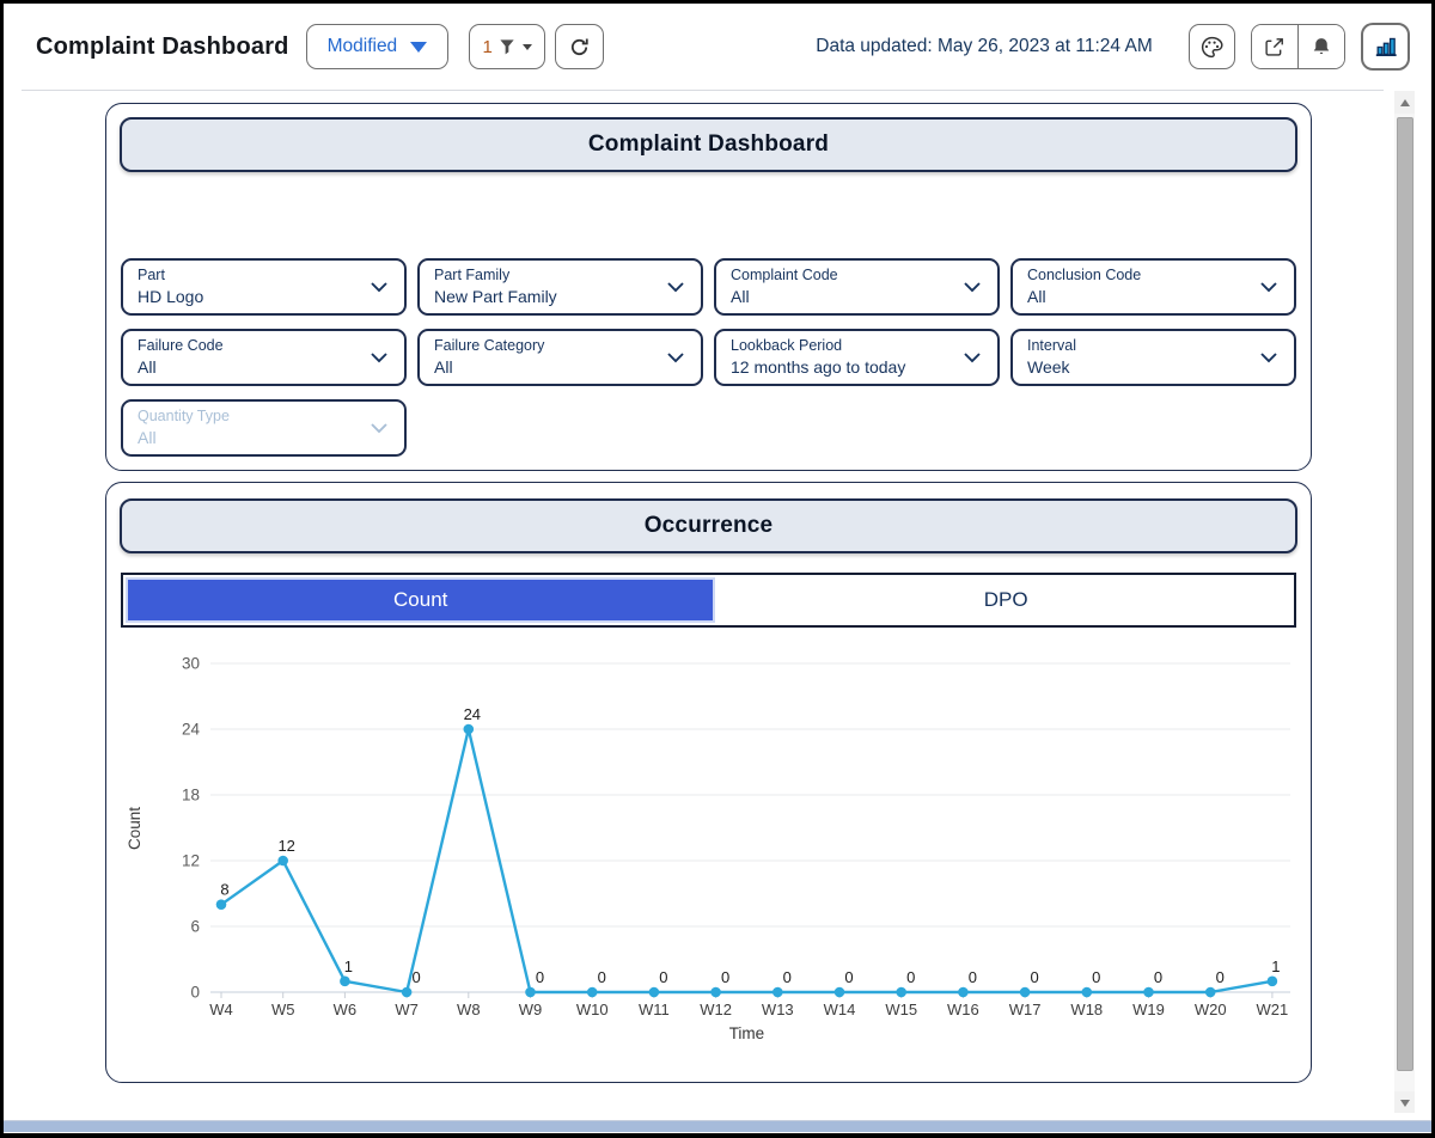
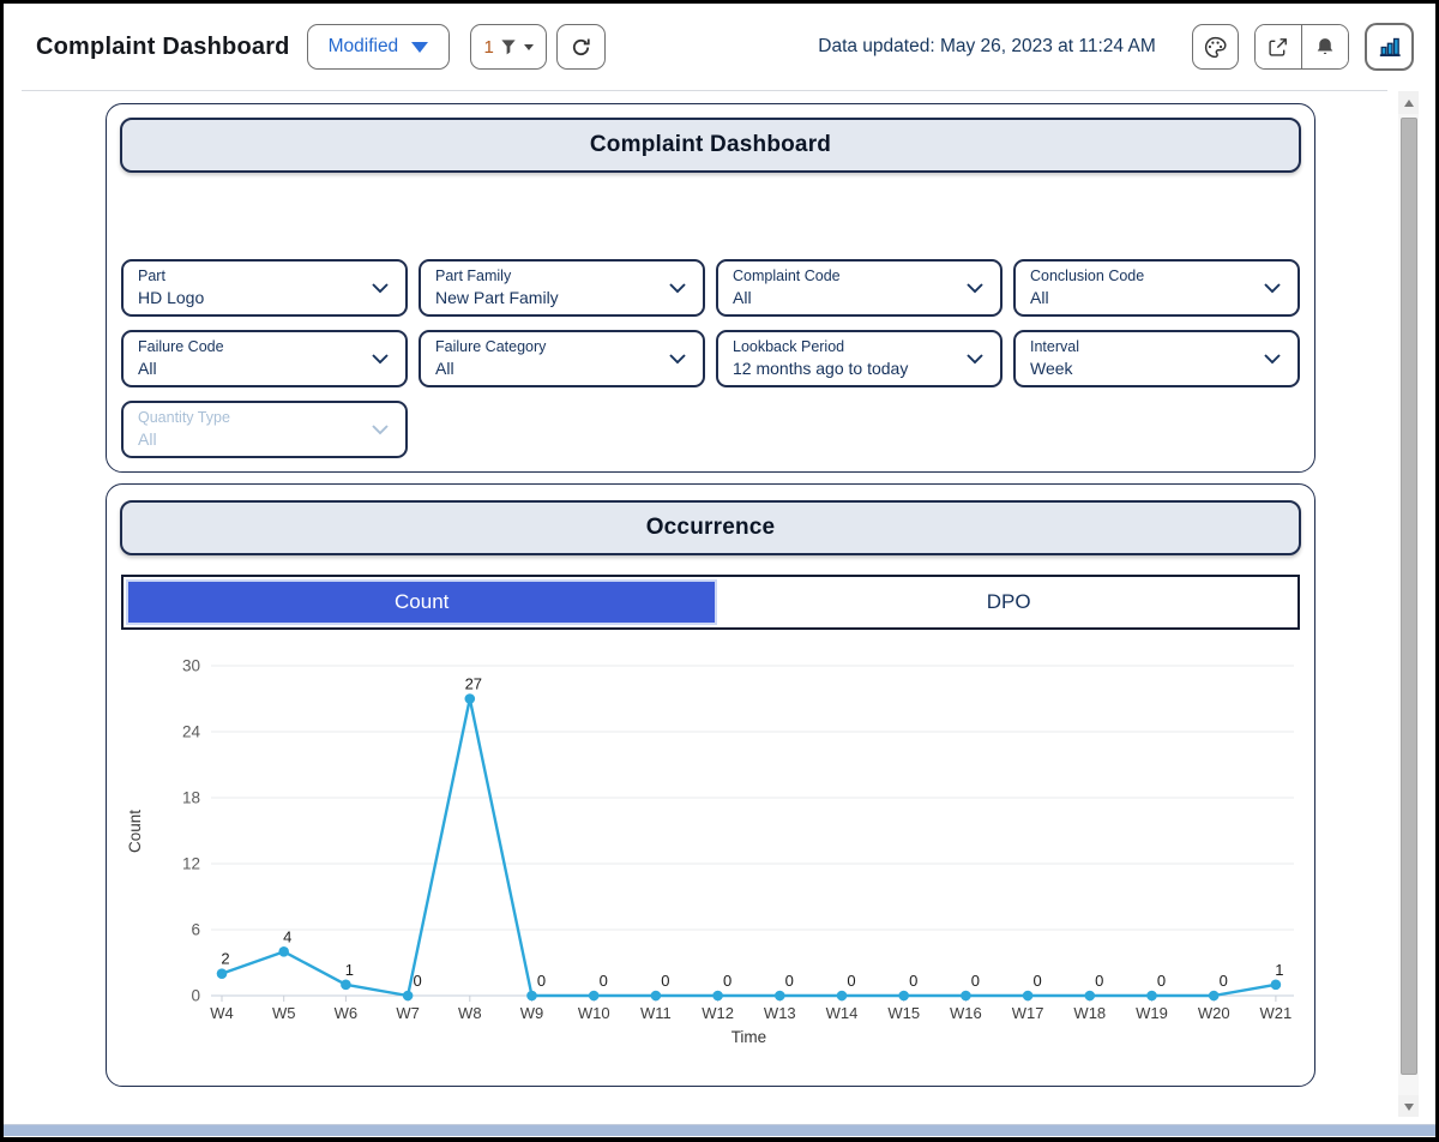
W4: 8 -> 2
W5: 12 -> 4
W8: 24 -> 27
